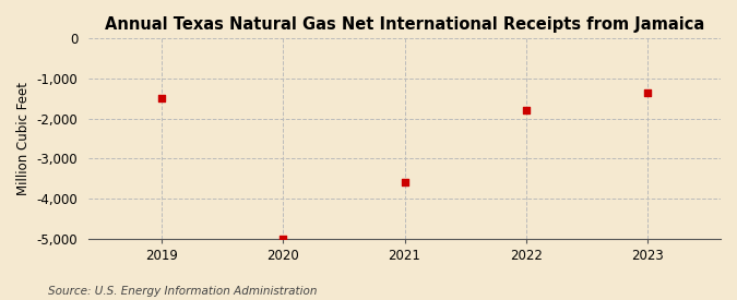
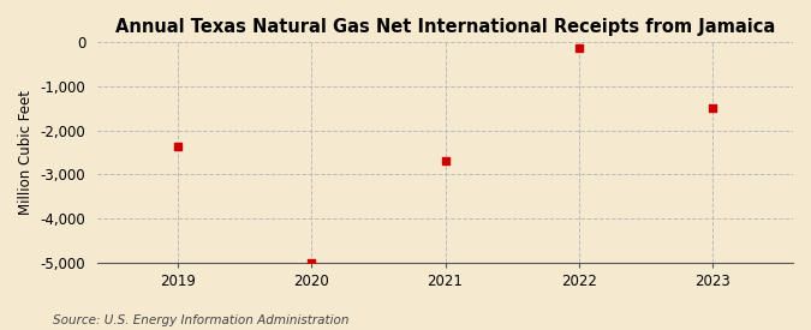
2019: -1,500 -> -2,350
2021: -3,600 -> -2,700
2022: -1,800 -> -130
2023: -1,350 -> -1,500
